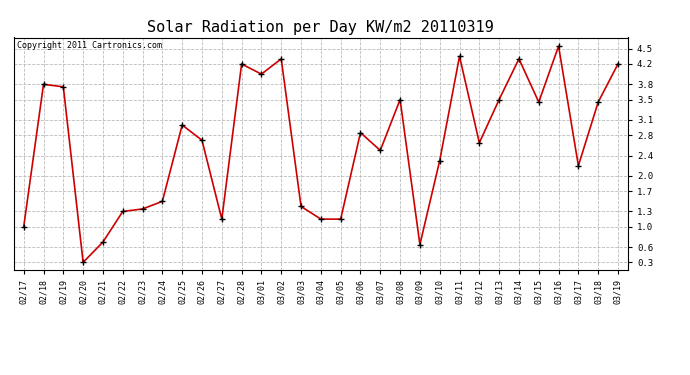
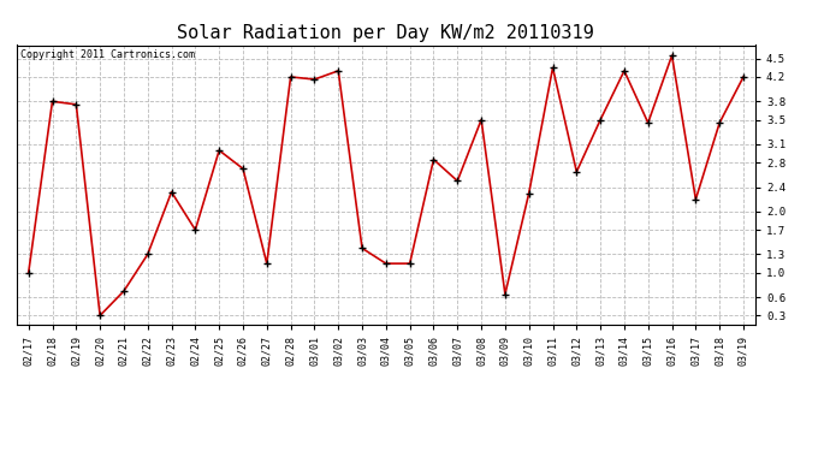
02/23: 1.35 -> 2.32
02/24: 1.50 -> 1.70
03/01: 4.00 -> 4.16
